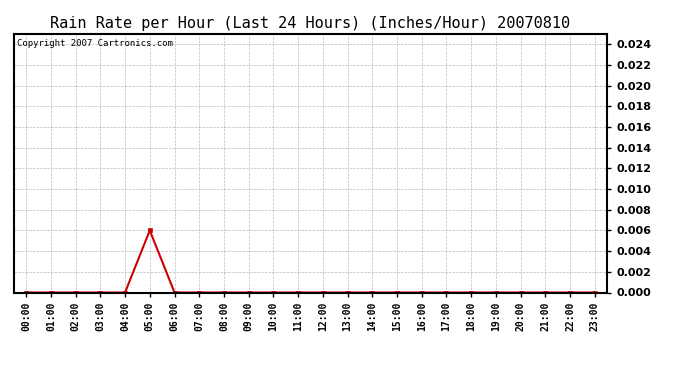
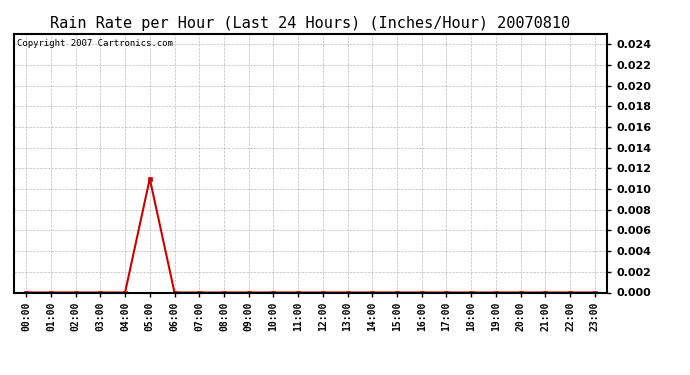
05:00: 0.006 -> 0.011
